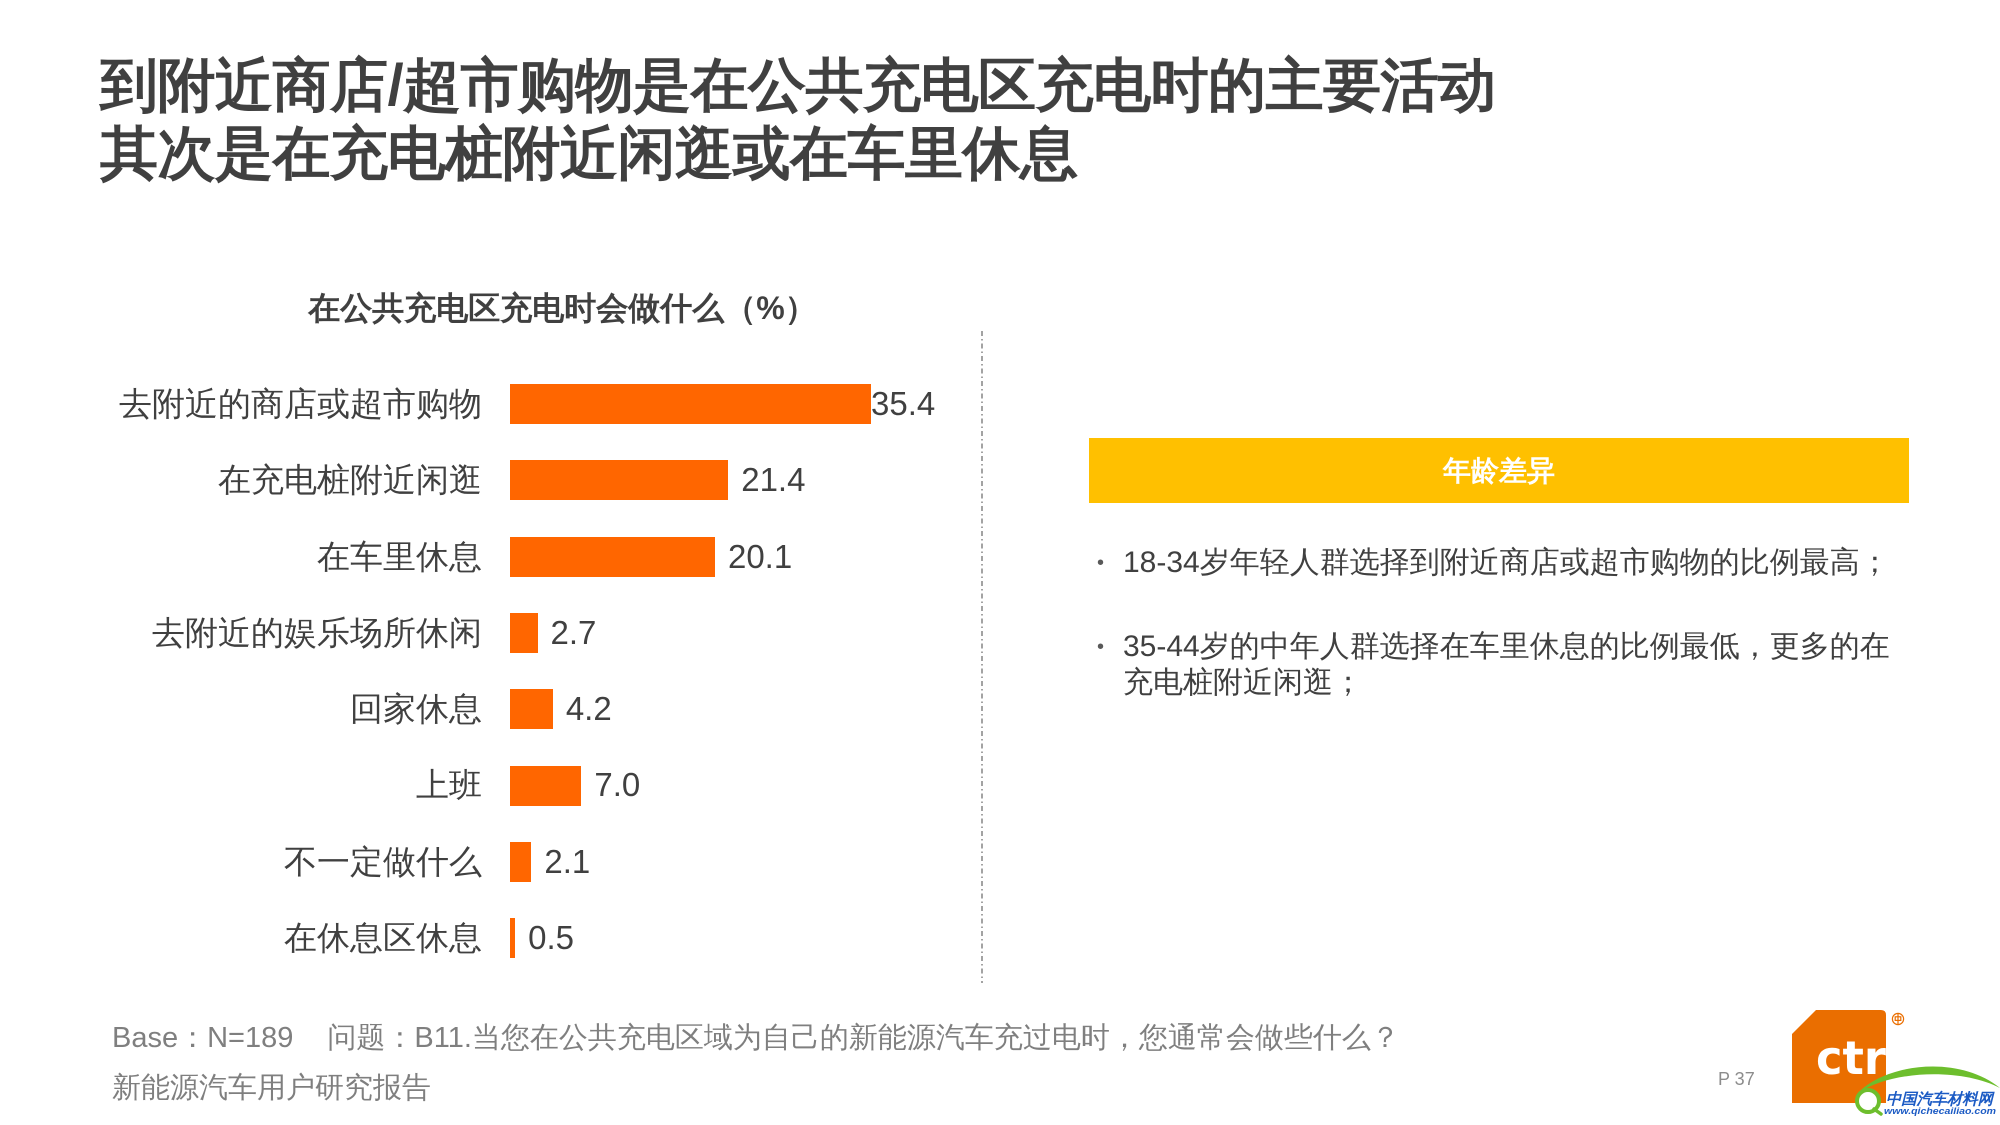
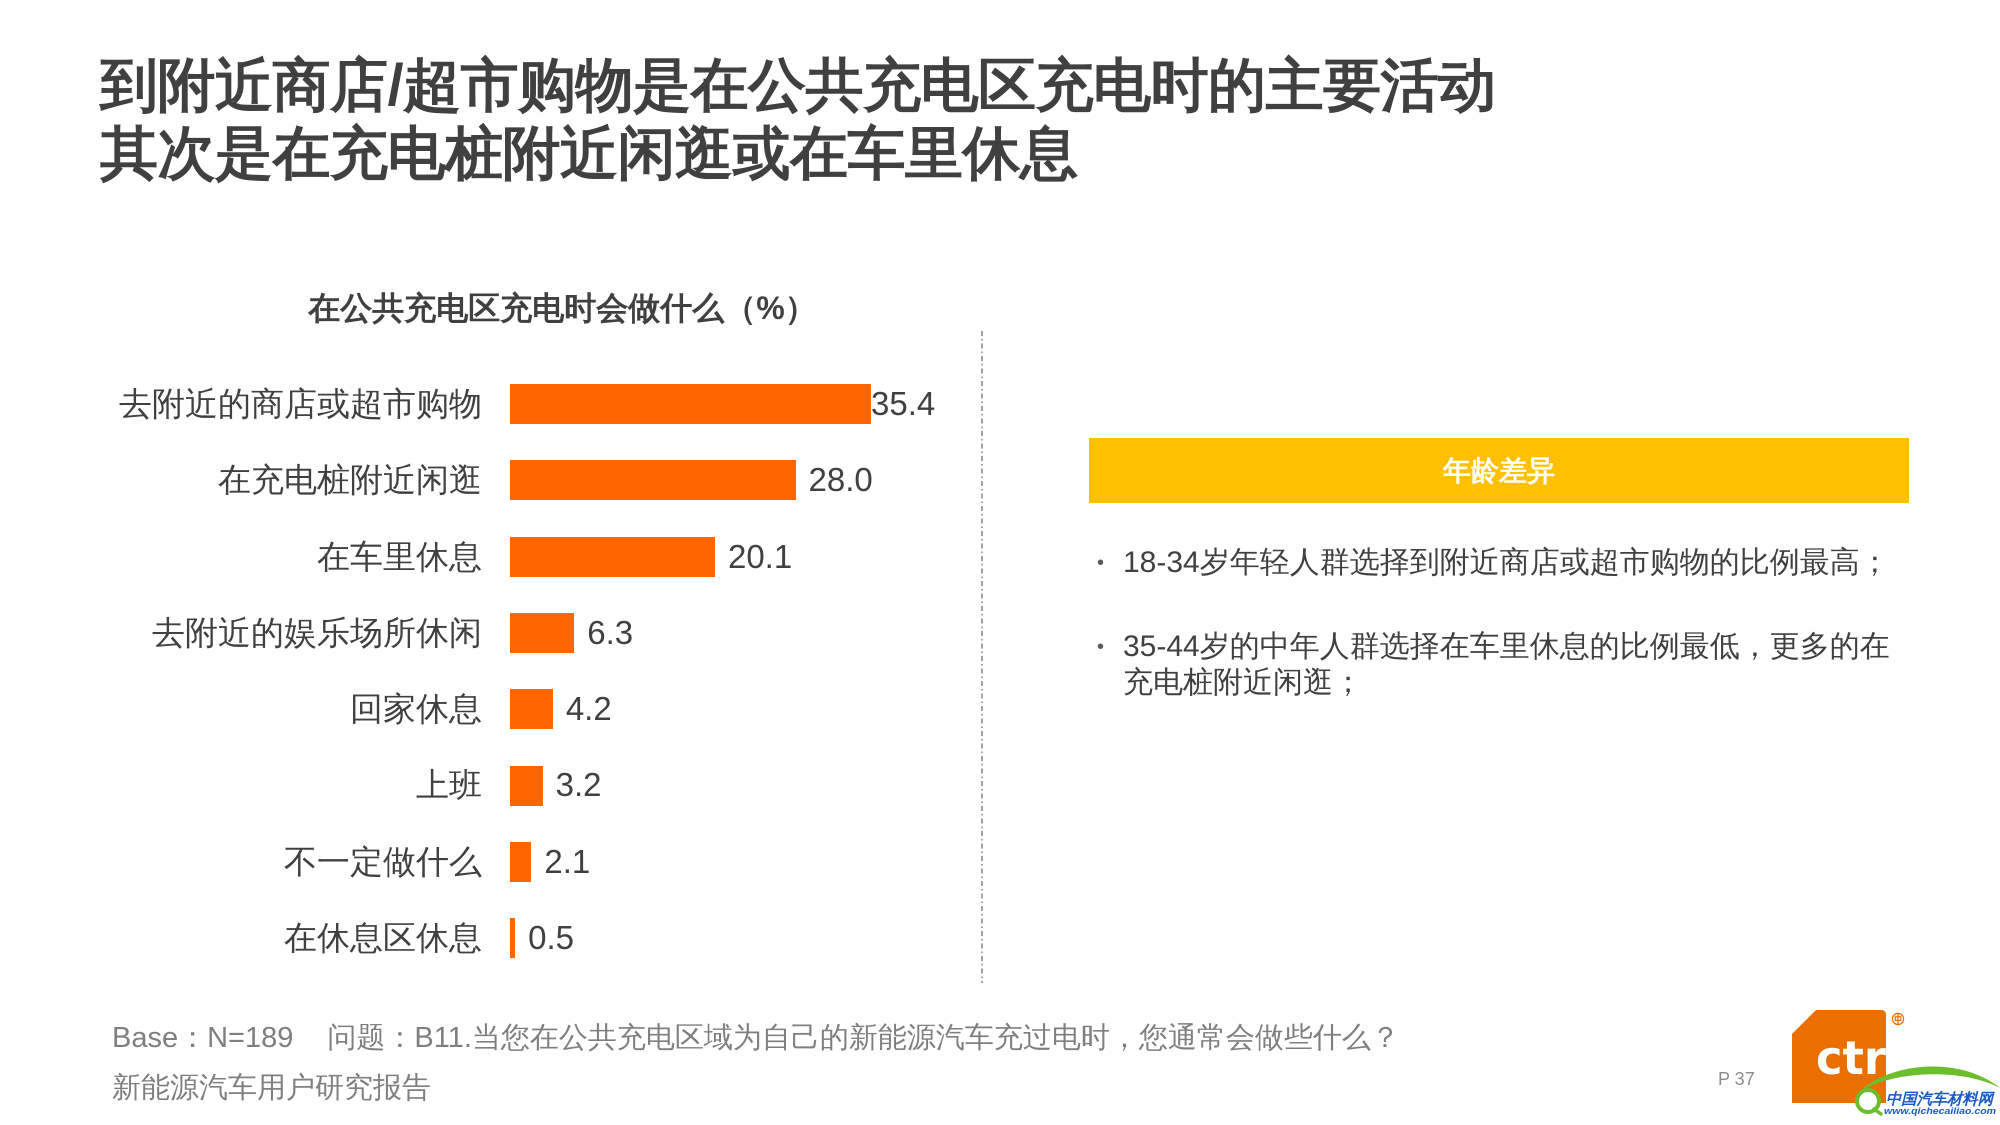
在充电桩附近闲逛: 21.4 -> 28.0
去附近的娱乐场所休闲: 2.7 -> 6.3
上班: 7.0 -> 3.2
